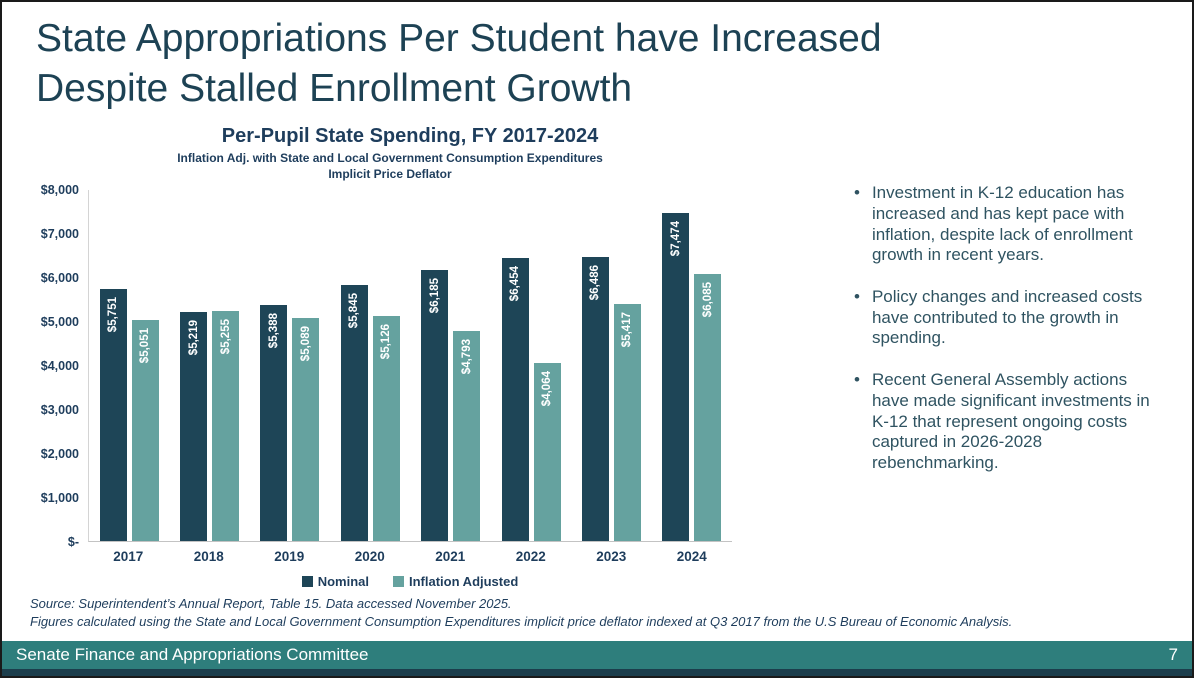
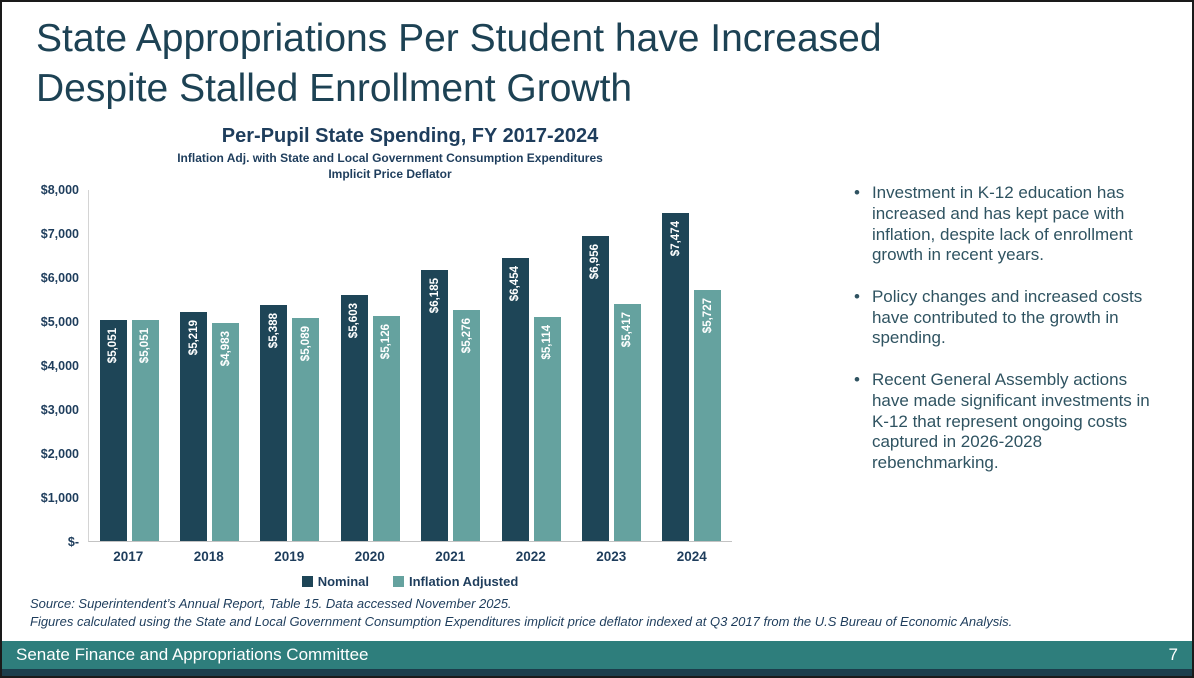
Nominal/2017: $5,751 -> $5,051
Inflation Adjusted/2018: $5,255 -> $4,983
Nominal/2020: $5,845 -> $5,603
Inflation Adjusted/2021: $4,793 -> $5,276
Inflation Adjusted/2022: $4,064 -> $5,114
Nominal/2023: $6,486 -> $6,956
Inflation Adjusted/2024: $6,085 -> $5,727
